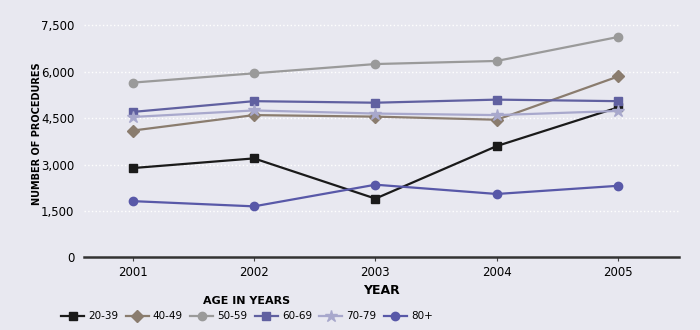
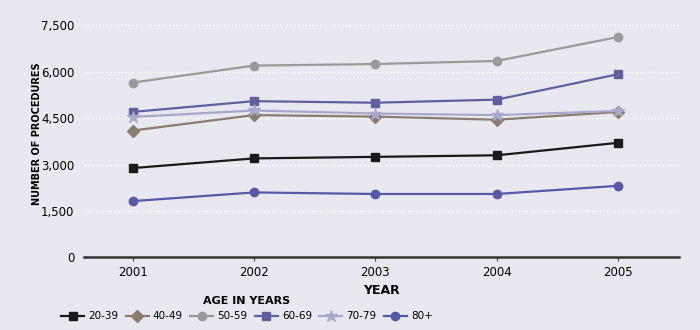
50-59/2002: 5,950 -> 6,200
80+/2002: 1,650 -> 2,100
20-39/2003: 1,900 -> 3,250
80+/2003: 2,350 -> 2,050
20-39/2004: 3,600 -> 3,300
20-39/2005: 4,850 -> 3,700
40-49/2005: 5,850 -> 4,700
60-69/2005: 5,050 -> 5,920
